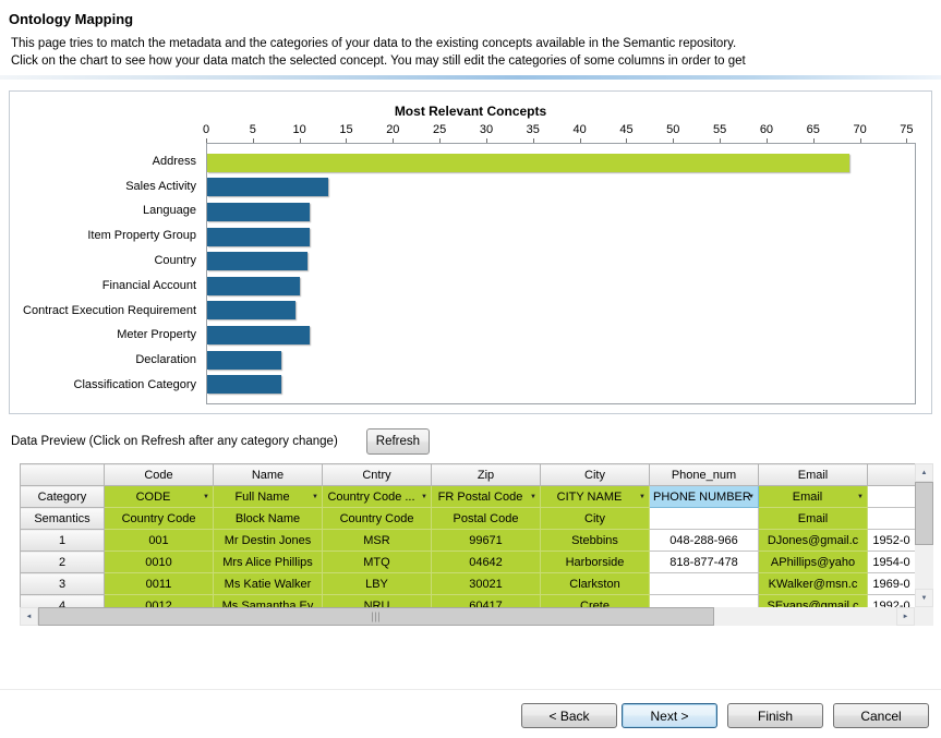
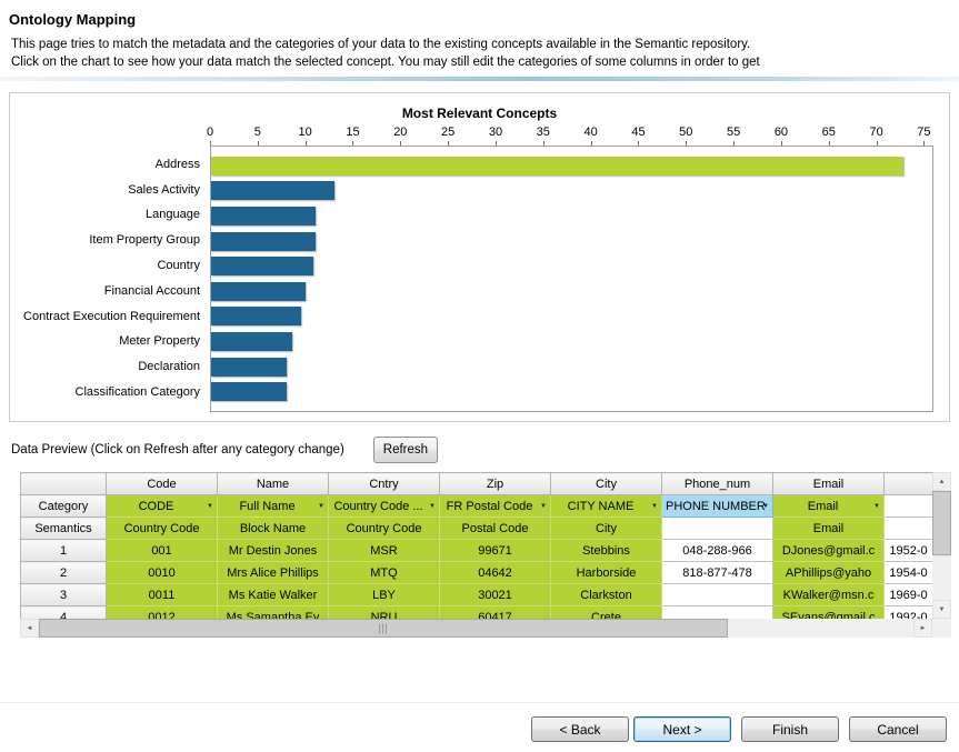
Address: 69 -> 73
Meter Property: 11 -> 8
